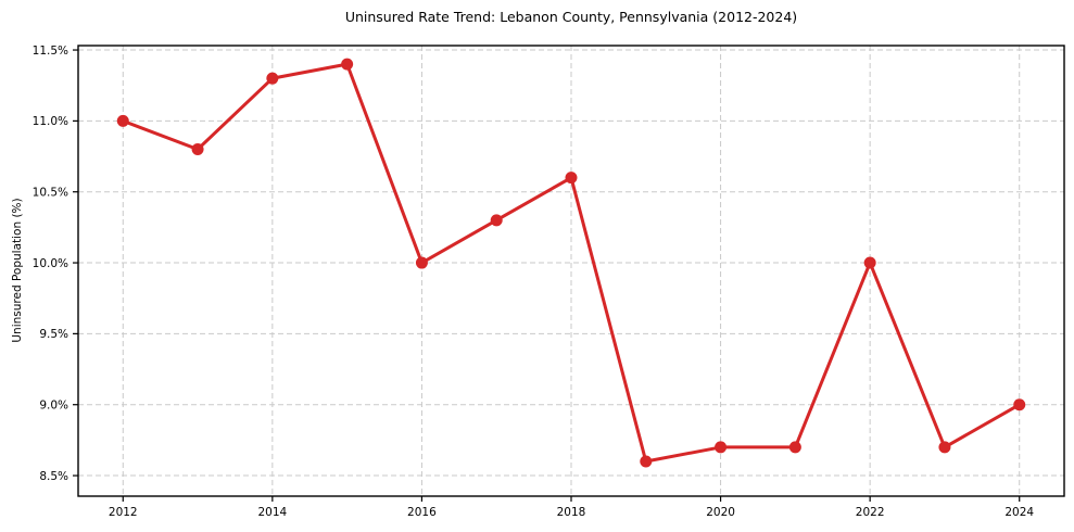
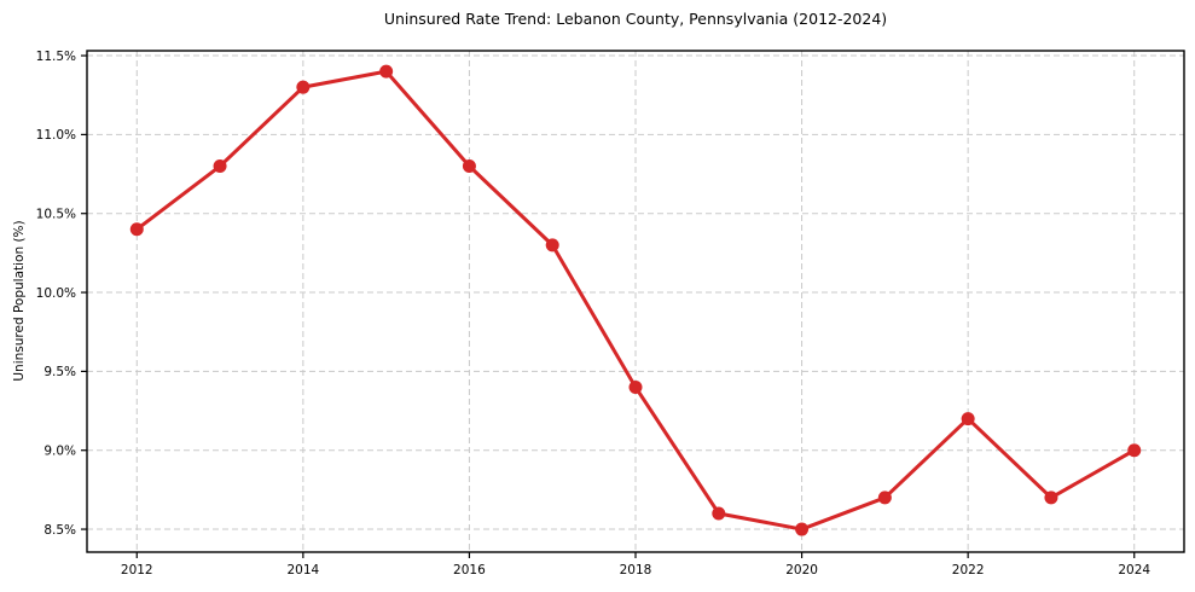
2012: 11.0% -> 10.4%
2016: 10.0% -> 10.8%
2018: 10.6% -> 9.4%
2020: 8.7% -> 8.5%
2022: 10.0% -> 9.2%
